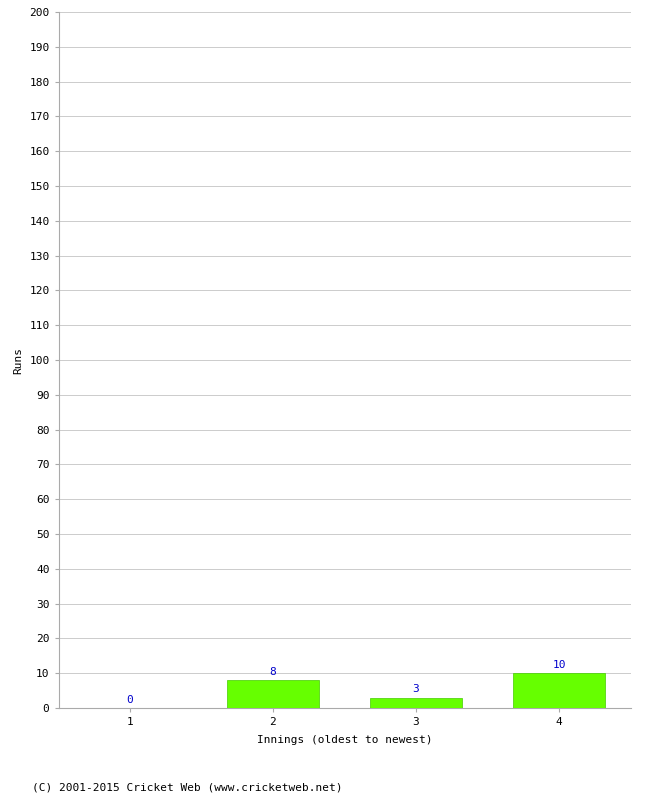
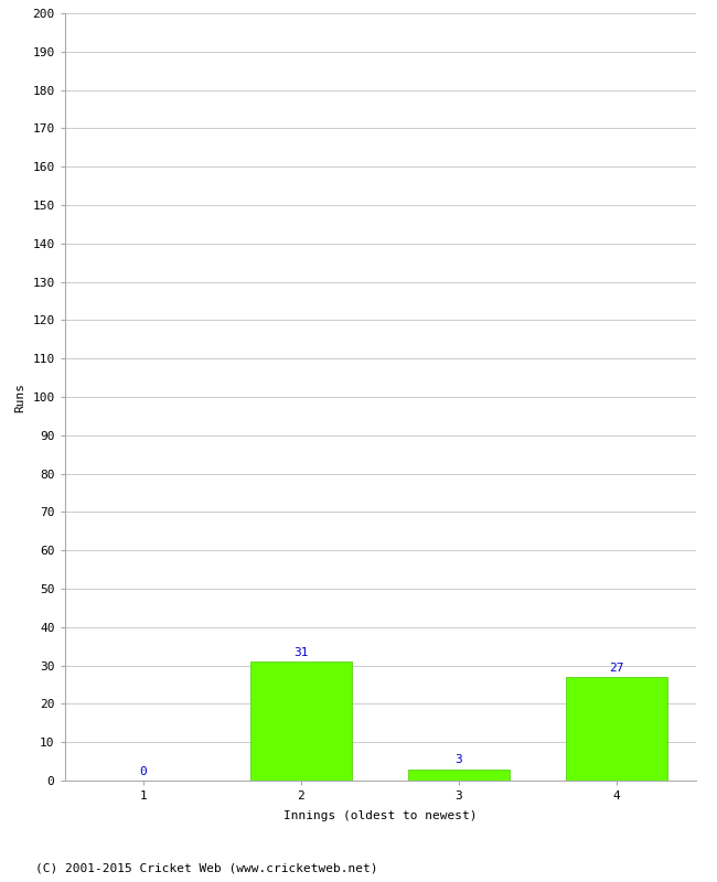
2: 8 -> 31
4: 10 -> 27
